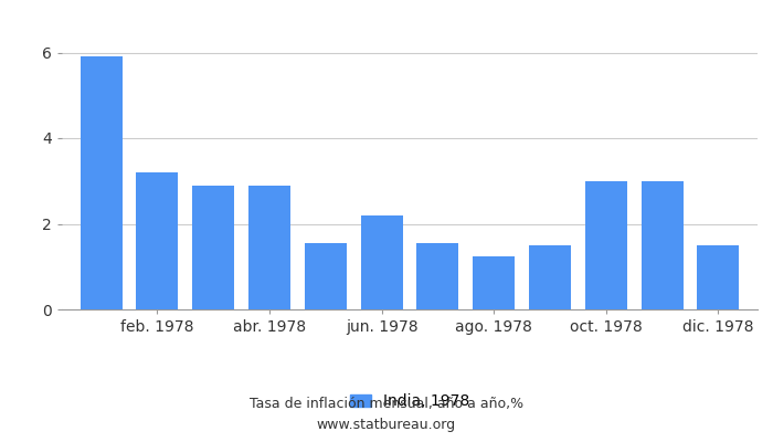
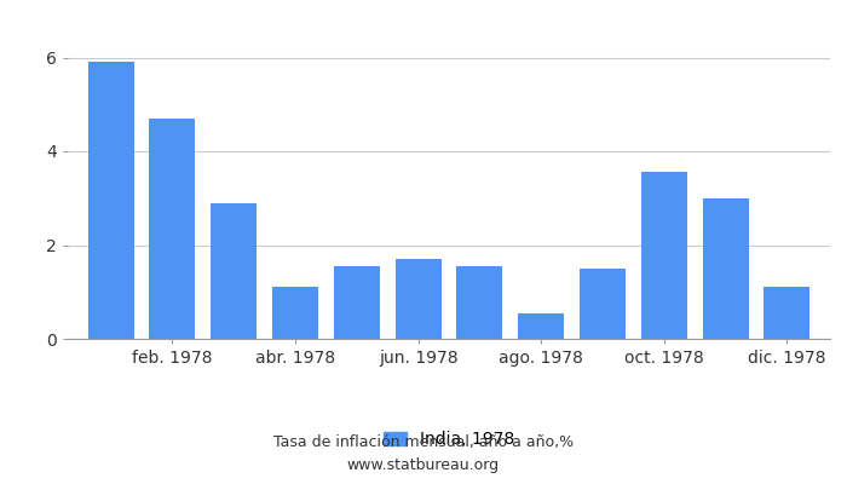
feb. 1978: 3.20 -> 4.70
abr. 1978: 2.90 -> 1.10
jun. 1978: 2.20 -> 1.70
ago. 1978: 1.25 -> 0.55
oct. 1978: 3.00 -> 3.55
dic. 1978: 1.50 -> 1.10
